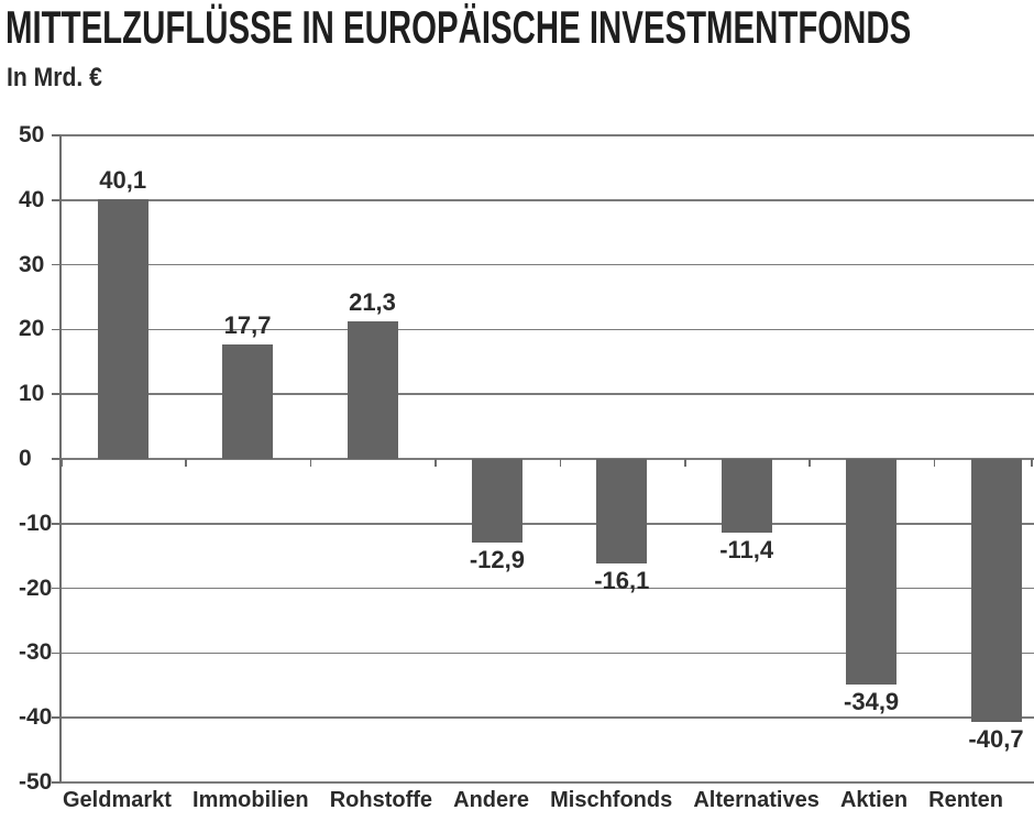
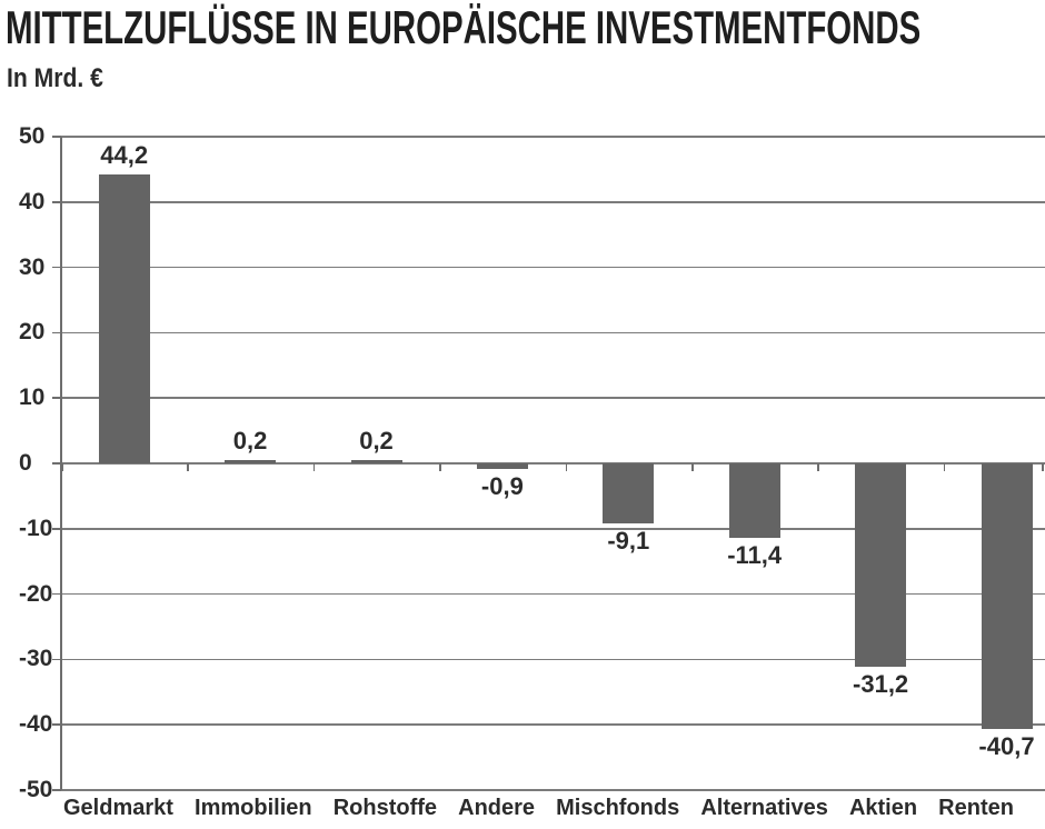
Geldmarkt: 40,1 -> 44,2
Immobilien: 17,7 -> 0,2
Rohstoffe: 21,3 -> 0,2
Andere: -12,9 -> -0,9
Mischfonds: -16,1 -> -9,1
Aktien: -34,9 -> -31,2
